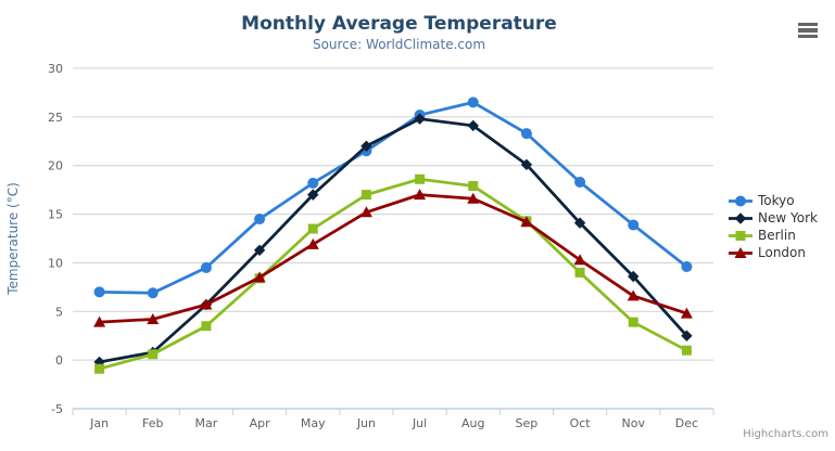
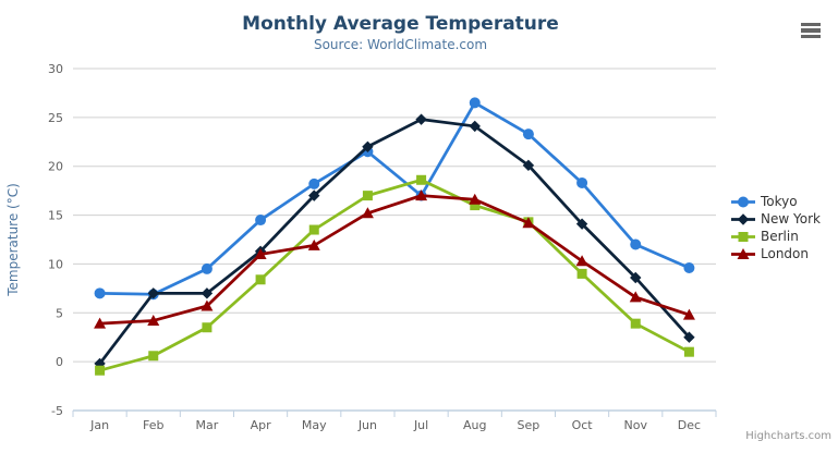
New York/Feb: 1 -> 7
New York/Mar: 6 -> 7
London/Apr: 8 -> 11
Tokyo/Jul: 25 -> 17
Berlin/Aug: 18 -> 16
Tokyo/Nov: 14 -> 12
